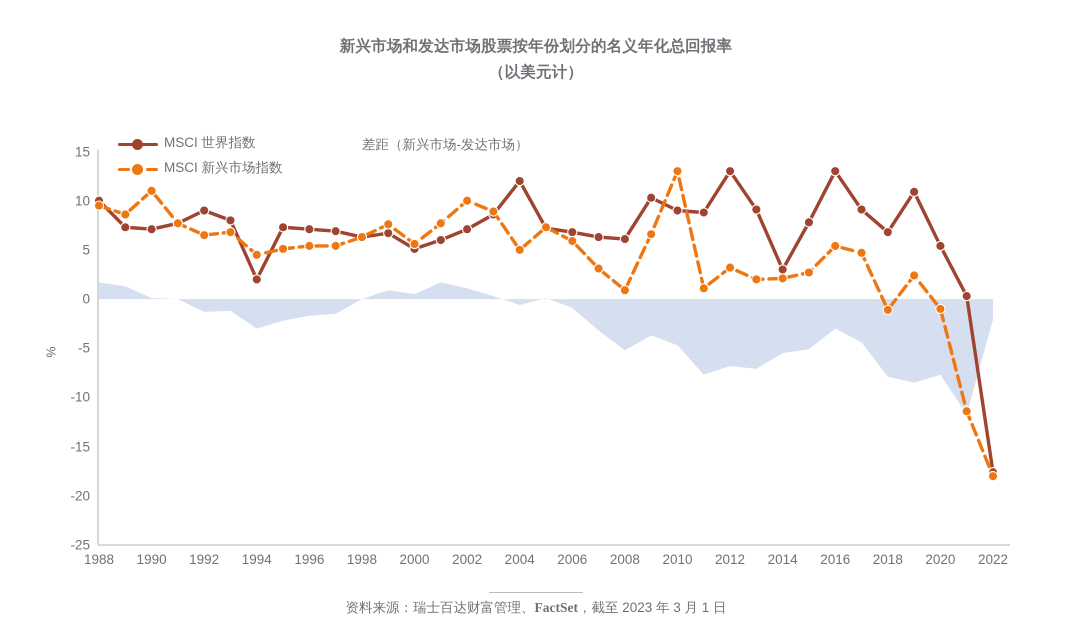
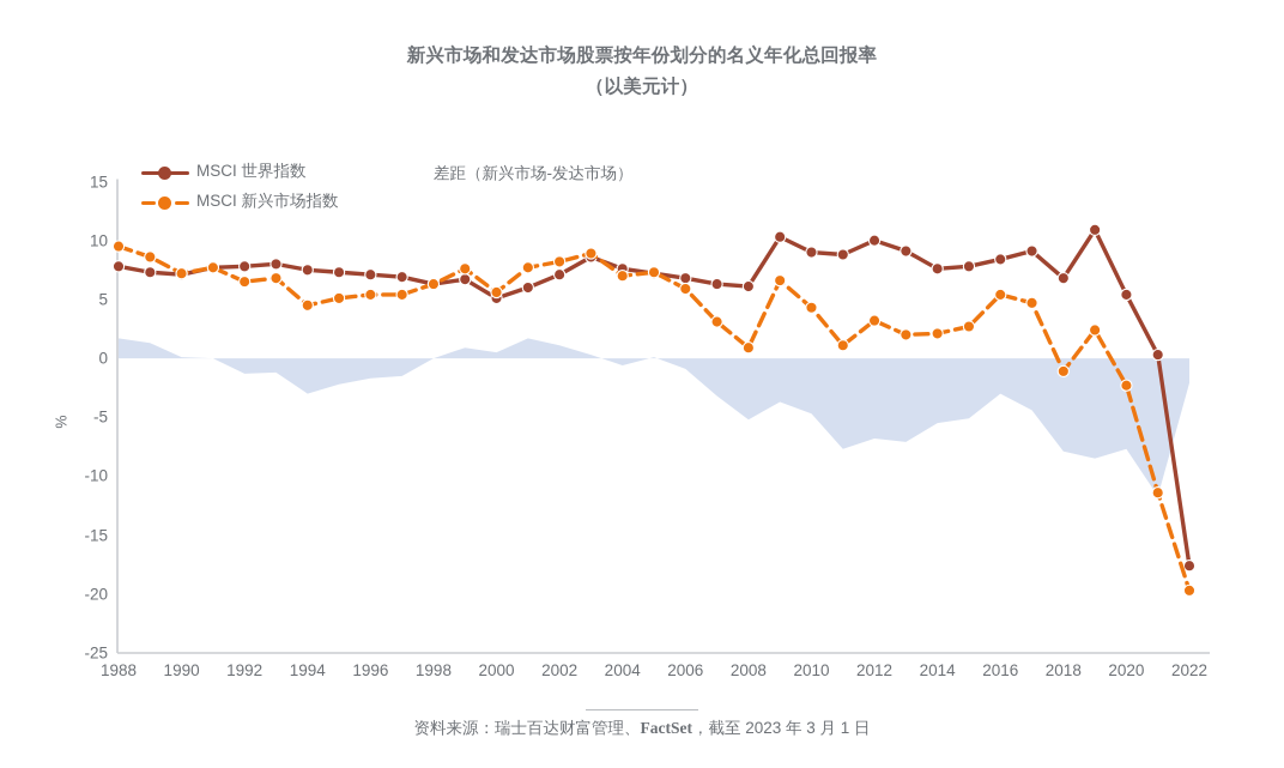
MSCI 世界指数/1988: 10 -> 8
MSCI 新兴市场指数/1990: 11 -> 7
MSCI 世界指数/1992: 9 -> 8
MSCI 世界指数/1994: 2 -> 8
MSCI 新兴市场指数/2002: 10 -> 8
MSCI 世界指数/2004: 12 -> 8
MSCI 新兴市场指数/2004: 5 -> 7
MSCI 新兴市场指数/2010: 13 -> 4
MSCI 世界指数/2012: 13 -> 10
MSCI 世界指数/2014: 3 -> 8
MSCI 世界指数/2016: 13 -> 8
MSCI 新兴市场指数/2020: -1 -> -2
MSCI 新兴市场指数/2022: -18 -> -20
